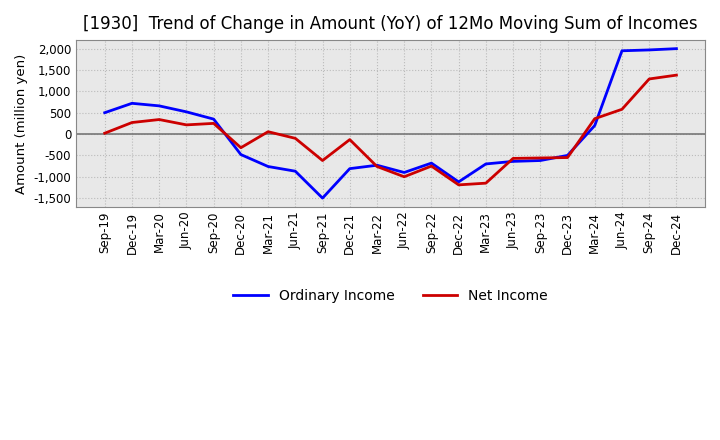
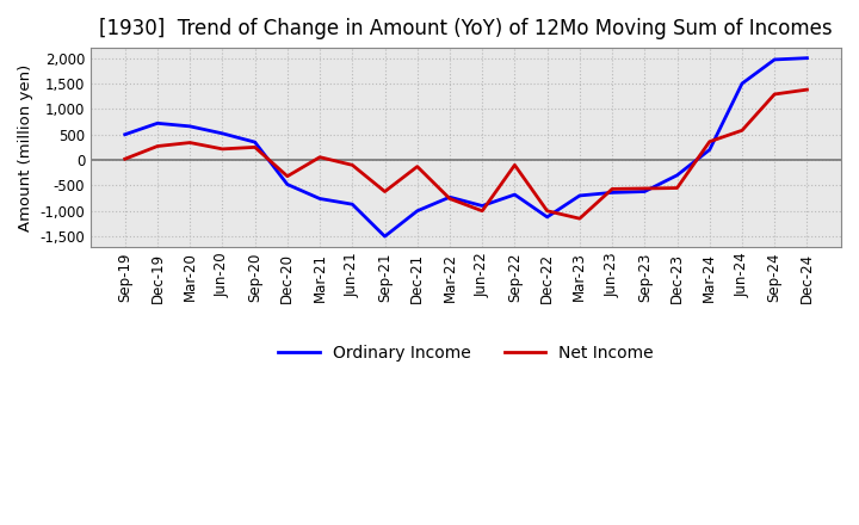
Ordinary Income/Dec-21: -810 -> -1,000
Net Income/Sep-22: -750 -> -100
Net Income/Dec-22: -1,190 -> -1,000
Ordinary Income/Dec-23: -500 -> -300
Ordinary Income/Jun-24: 1,950 -> 1,500
